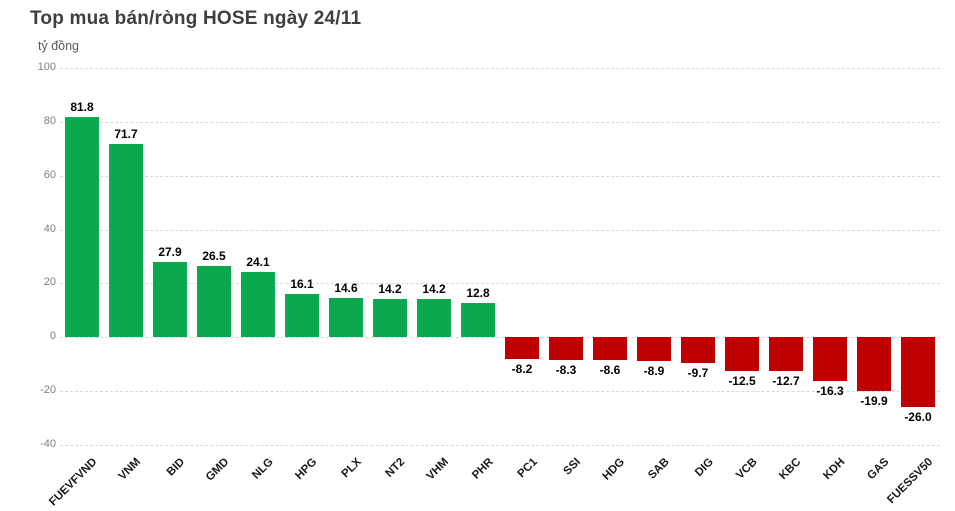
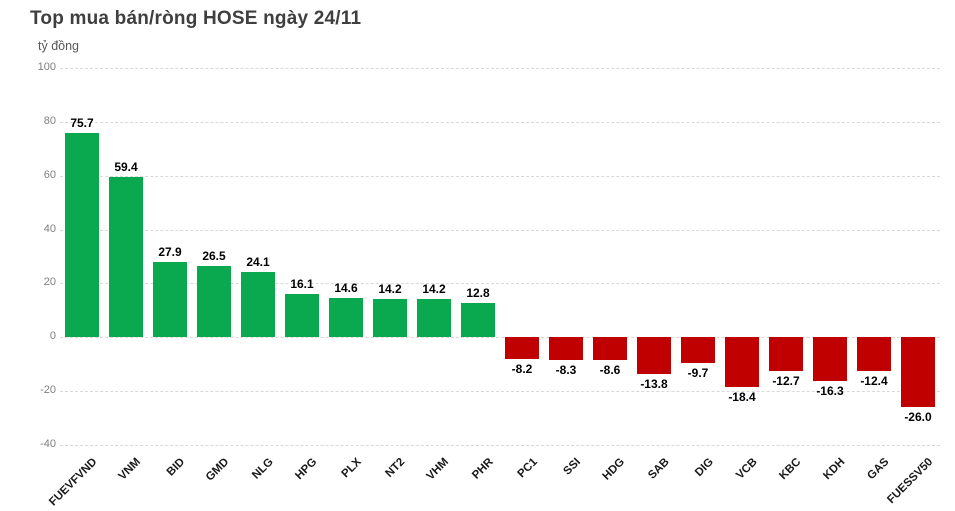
FUEVFVND: 81.8 -> 75.7
VNM: 71.7 -> 59.4
SAB: -8.9 -> -13.8
VCB: -12.5 -> -18.4
GAS: -19.9 -> -12.4
